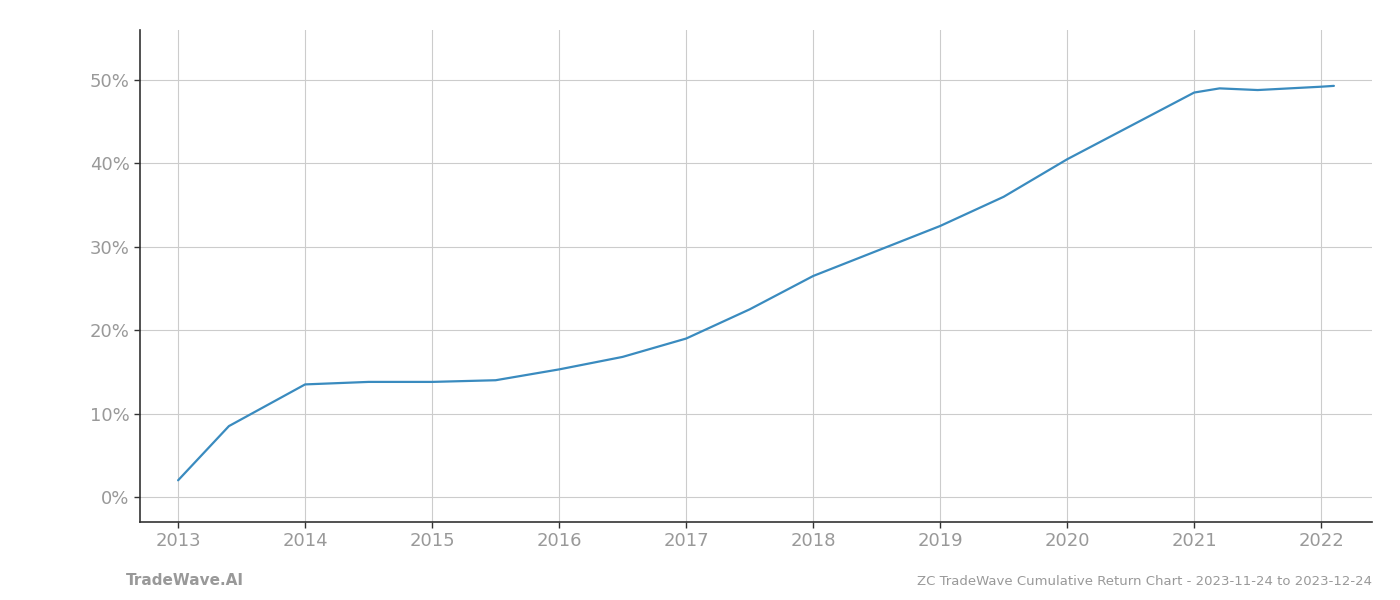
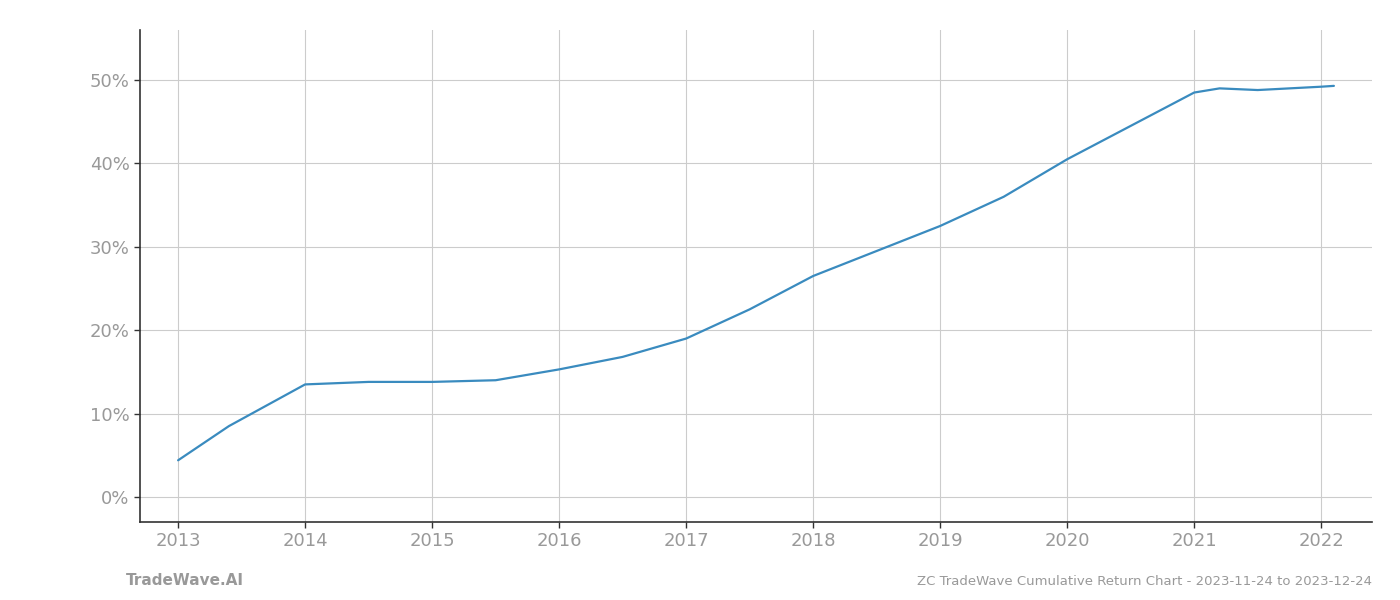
2013: 2.0% -> 4.4%
